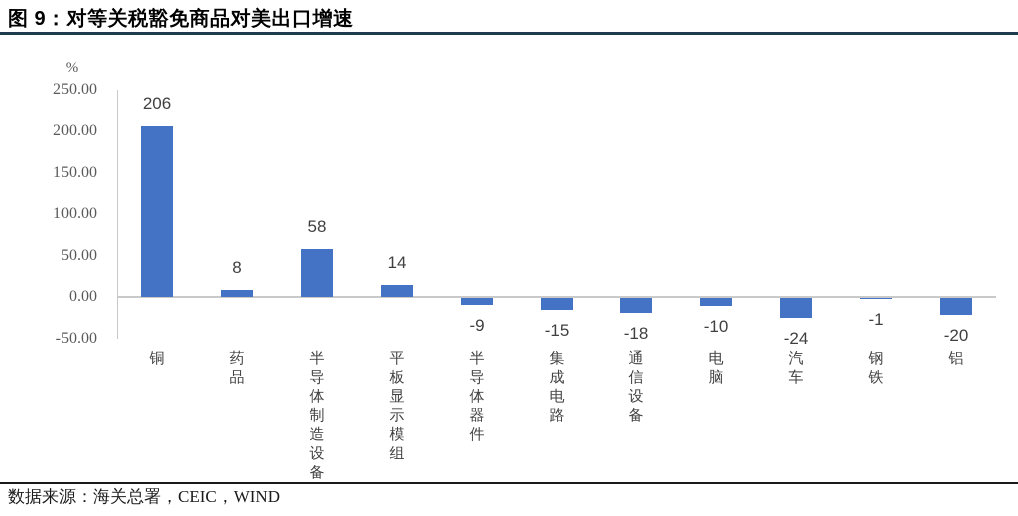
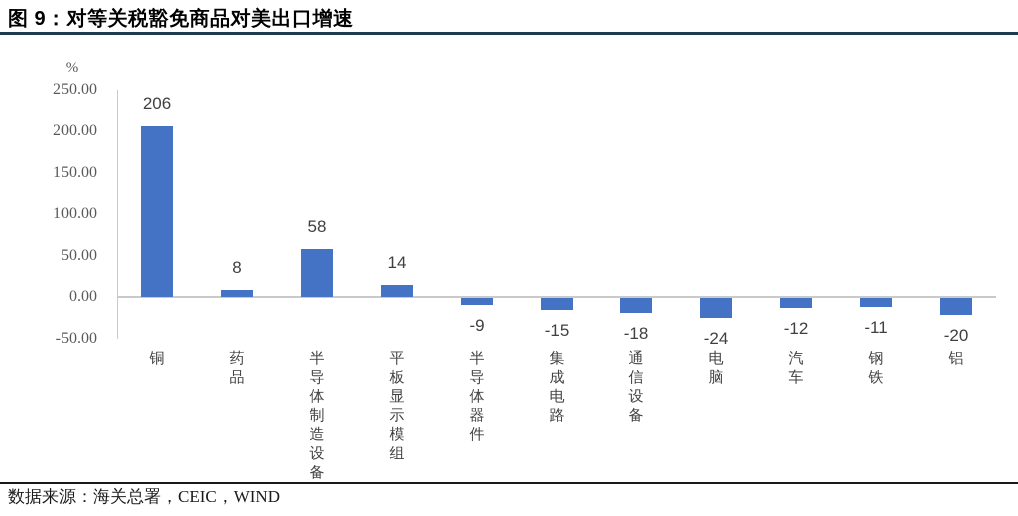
电脑: -10 -> -24
汽车: -24 -> -12
钢铁: -1 -> -11
